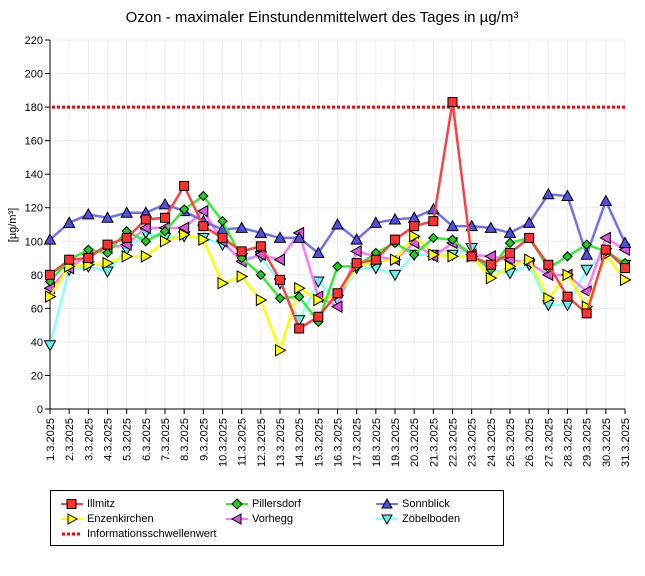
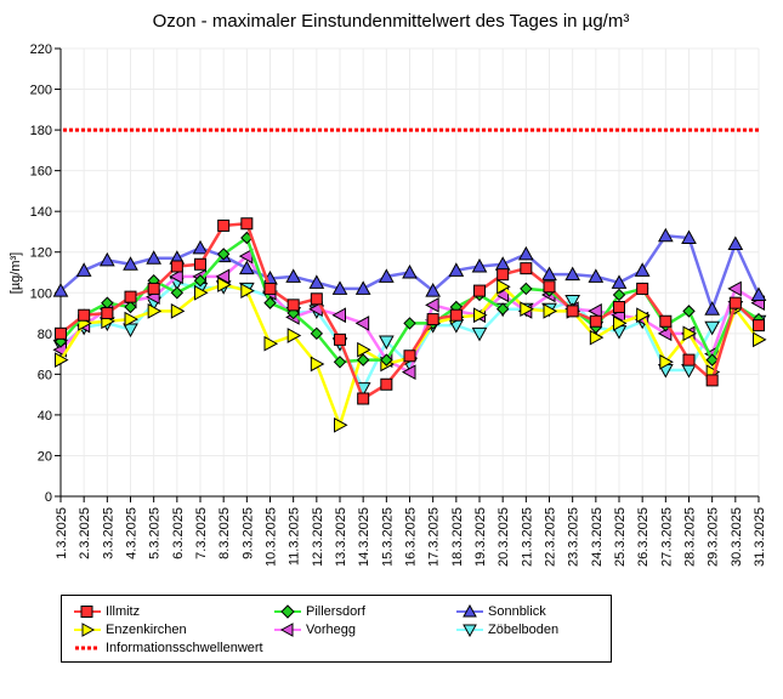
Zöbelboden/1.3.2025: 38 -> 74
Illmitz/9.3.2025: 109 -> 134
Pillersdorf/10.3.2025: 112 -> 95
Vorhegg/14.3.2025: 105 -> 85
Pillersdorf/15.3.2025: 52 -> 67
Sonnblick/15.3.2025: 93 -> 108
Illmitz/22.3.2025: 183 -> 103
Pillersdorf/29.3.2025: 98 -> 67
